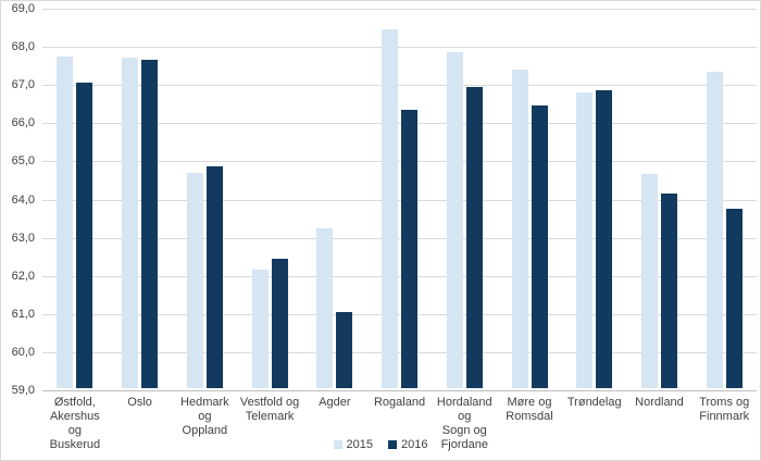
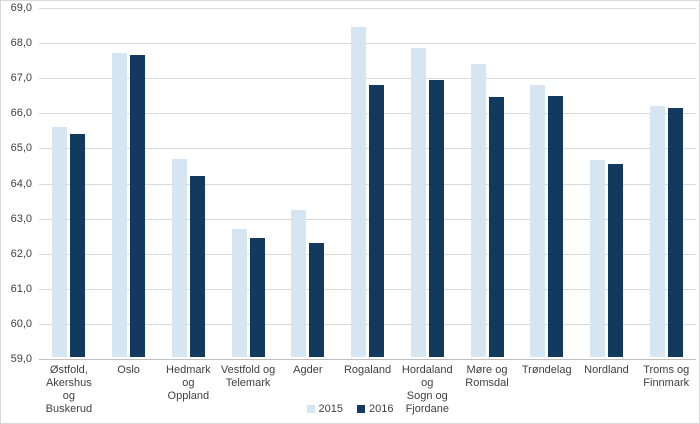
2015/Østfold, Akershus og Buskerud: 67,7 -> 65,5
2016/Østfold, Akershus og Buskerud: 67,0 -> 65,3
2016/Hedmark og Oppland: 64,8 -> 64,2
2015/Vestfold og Telemark: 62,1 -> 62,6
2016/Agder: 61,0 -> 62,2
2016/Rogaland: 66,3 -> 66,8
2016/Trøndelag: 66,8 -> 66,5
2016/Nordland: 64,1 -> 64,5
2015/Troms og Finnmark: 67,3 -> 66,2
2016/Troms og Finnmark: 63,7 -> 66,1
